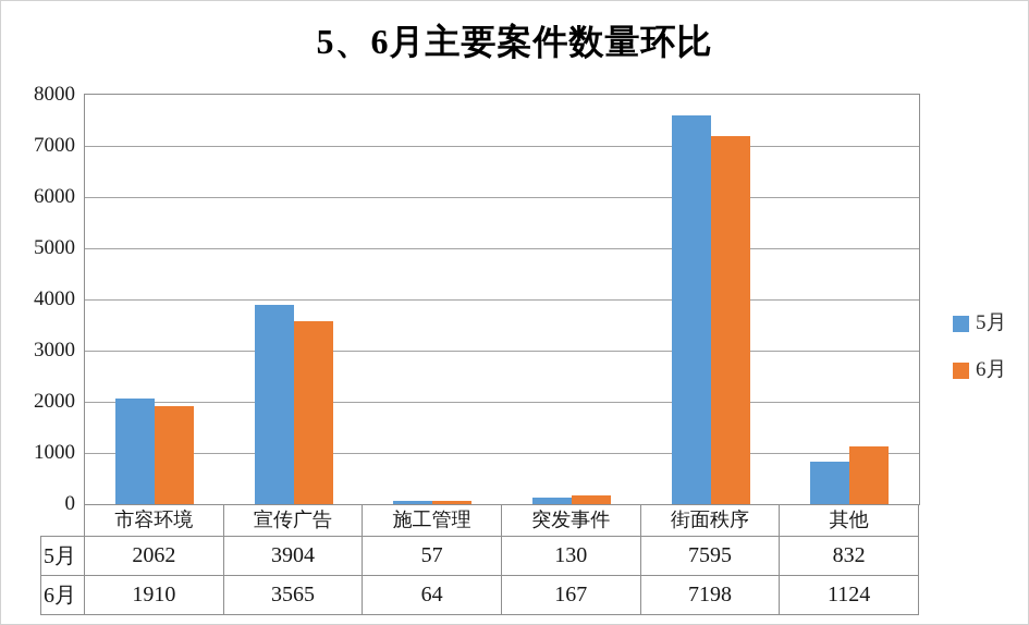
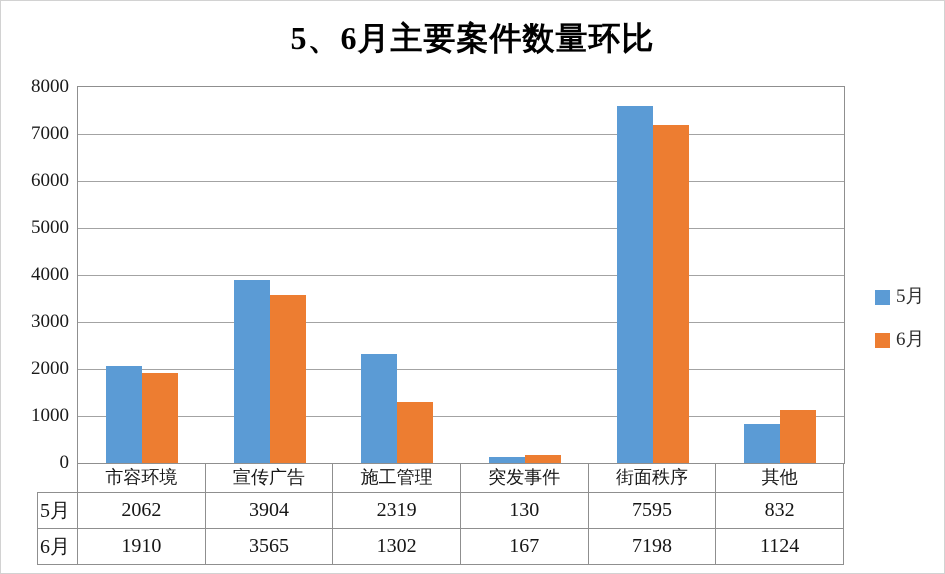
5月/施工管理: 57 -> 2319
6月/施工管理: 64 -> 1302
